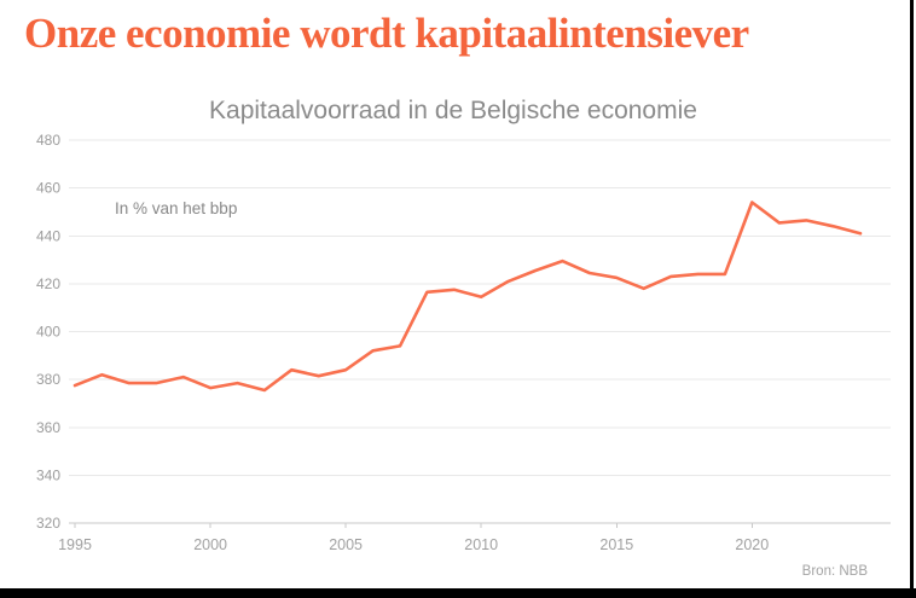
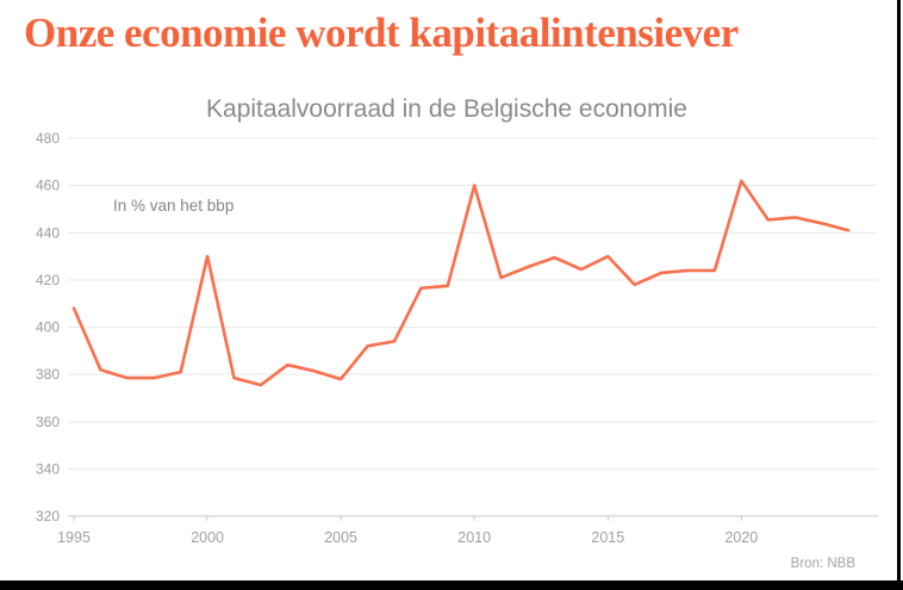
1995: 378 -> 408
2000: 376 -> 430
2005: 384 -> 378
2010: 414 -> 460
2015: 422 -> 430
2020: 454 -> 462
